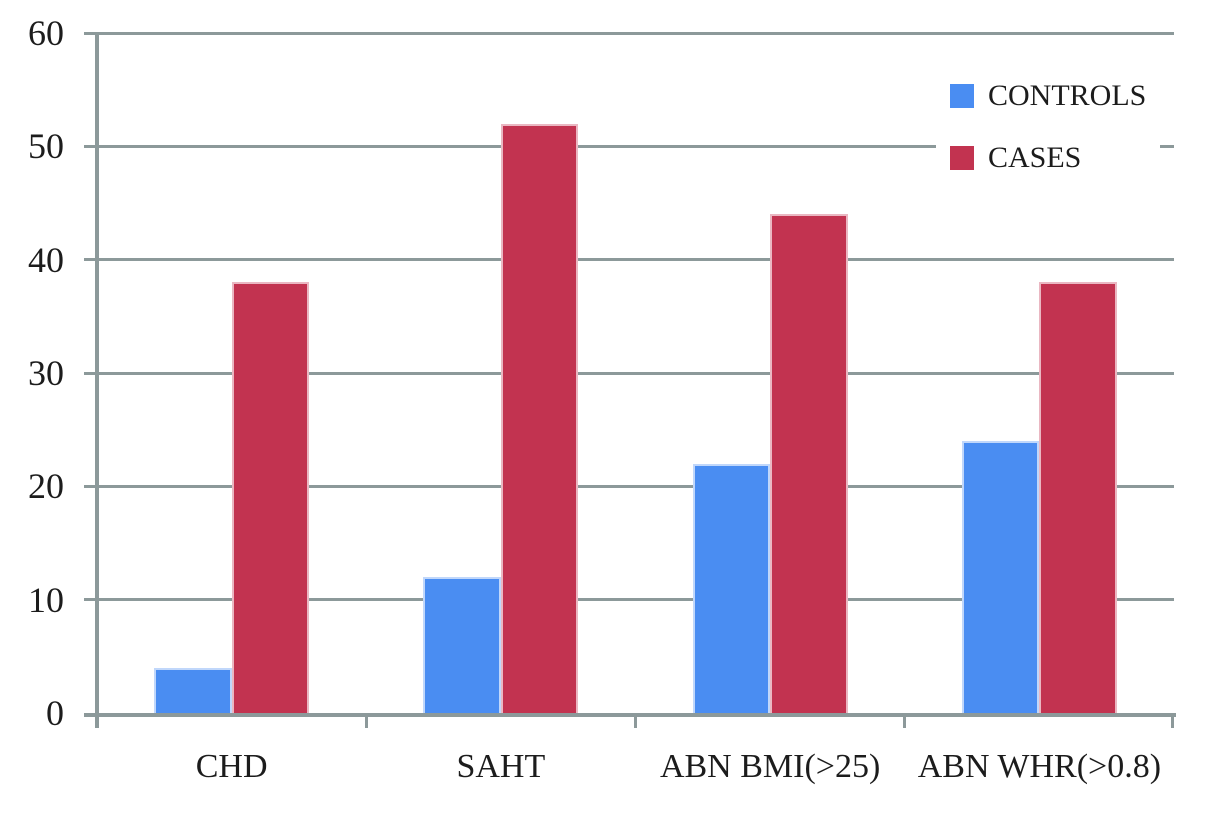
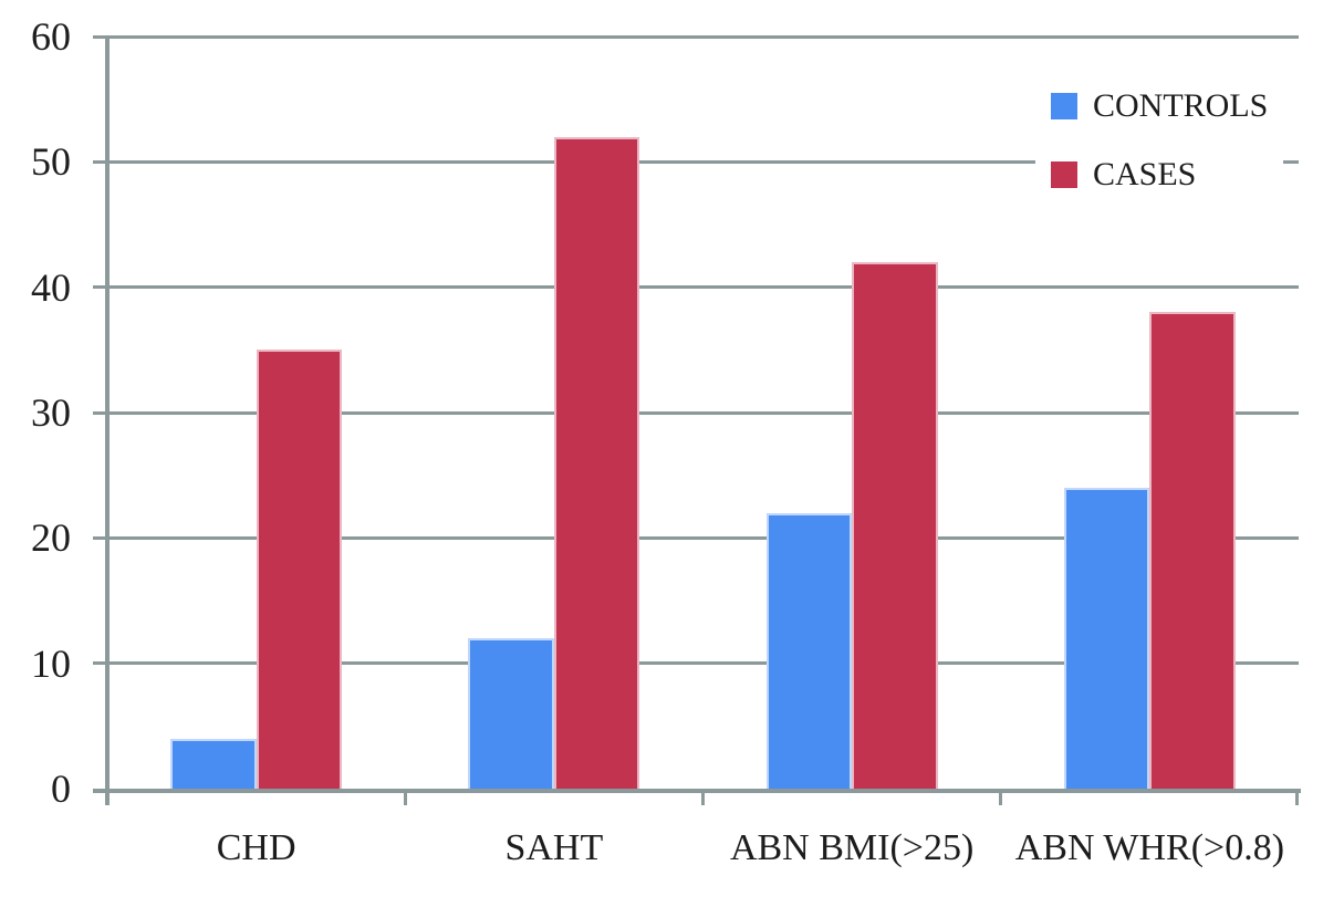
CASES/CHD: 38 -> 35
CASES/ABN BMI(>25): 44 -> 42
